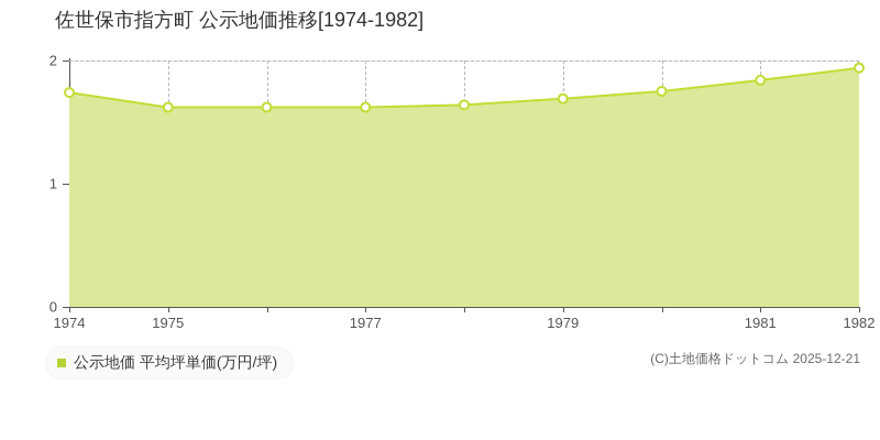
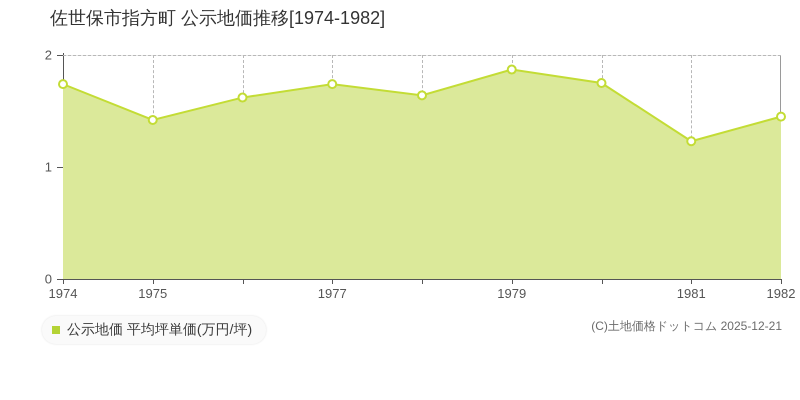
1975: 1.62 -> 1.42
1977: 1.62 -> 1.74
1979: 1.69 -> 1.87
1981: 1.84 -> 1.23
1982: 1.94 -> 1.45
